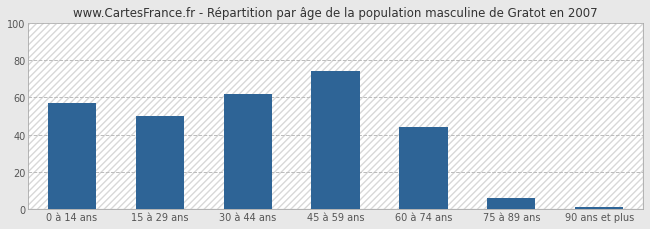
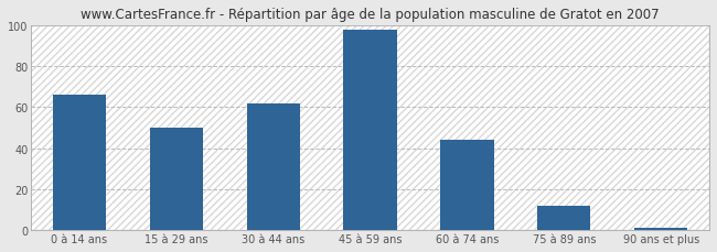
0 à 14 ans: 57 -> 66
45 à 59 ans: 74 -> 98
75 à 89 ans: 6 -> 12
